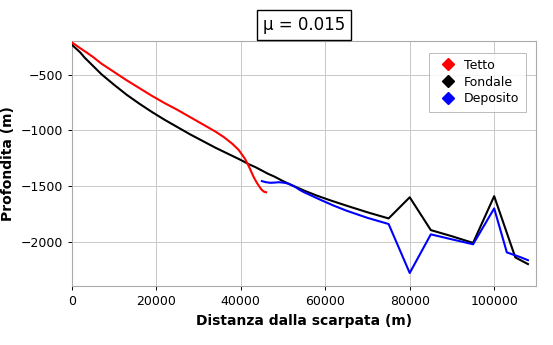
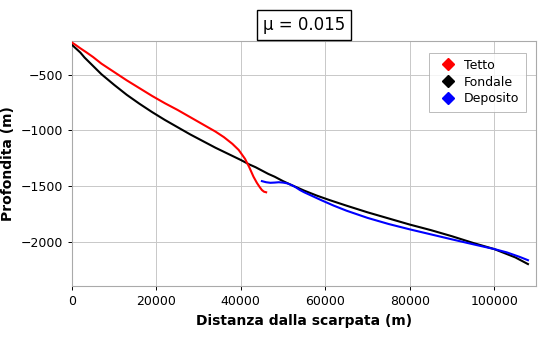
Fondale/80000: -1600 -> -1840
Deposito/80000: -2280 -> -1890
Fondale/100000: -1590 -> -2060
Deposito/100000: -1700 -> -2060
